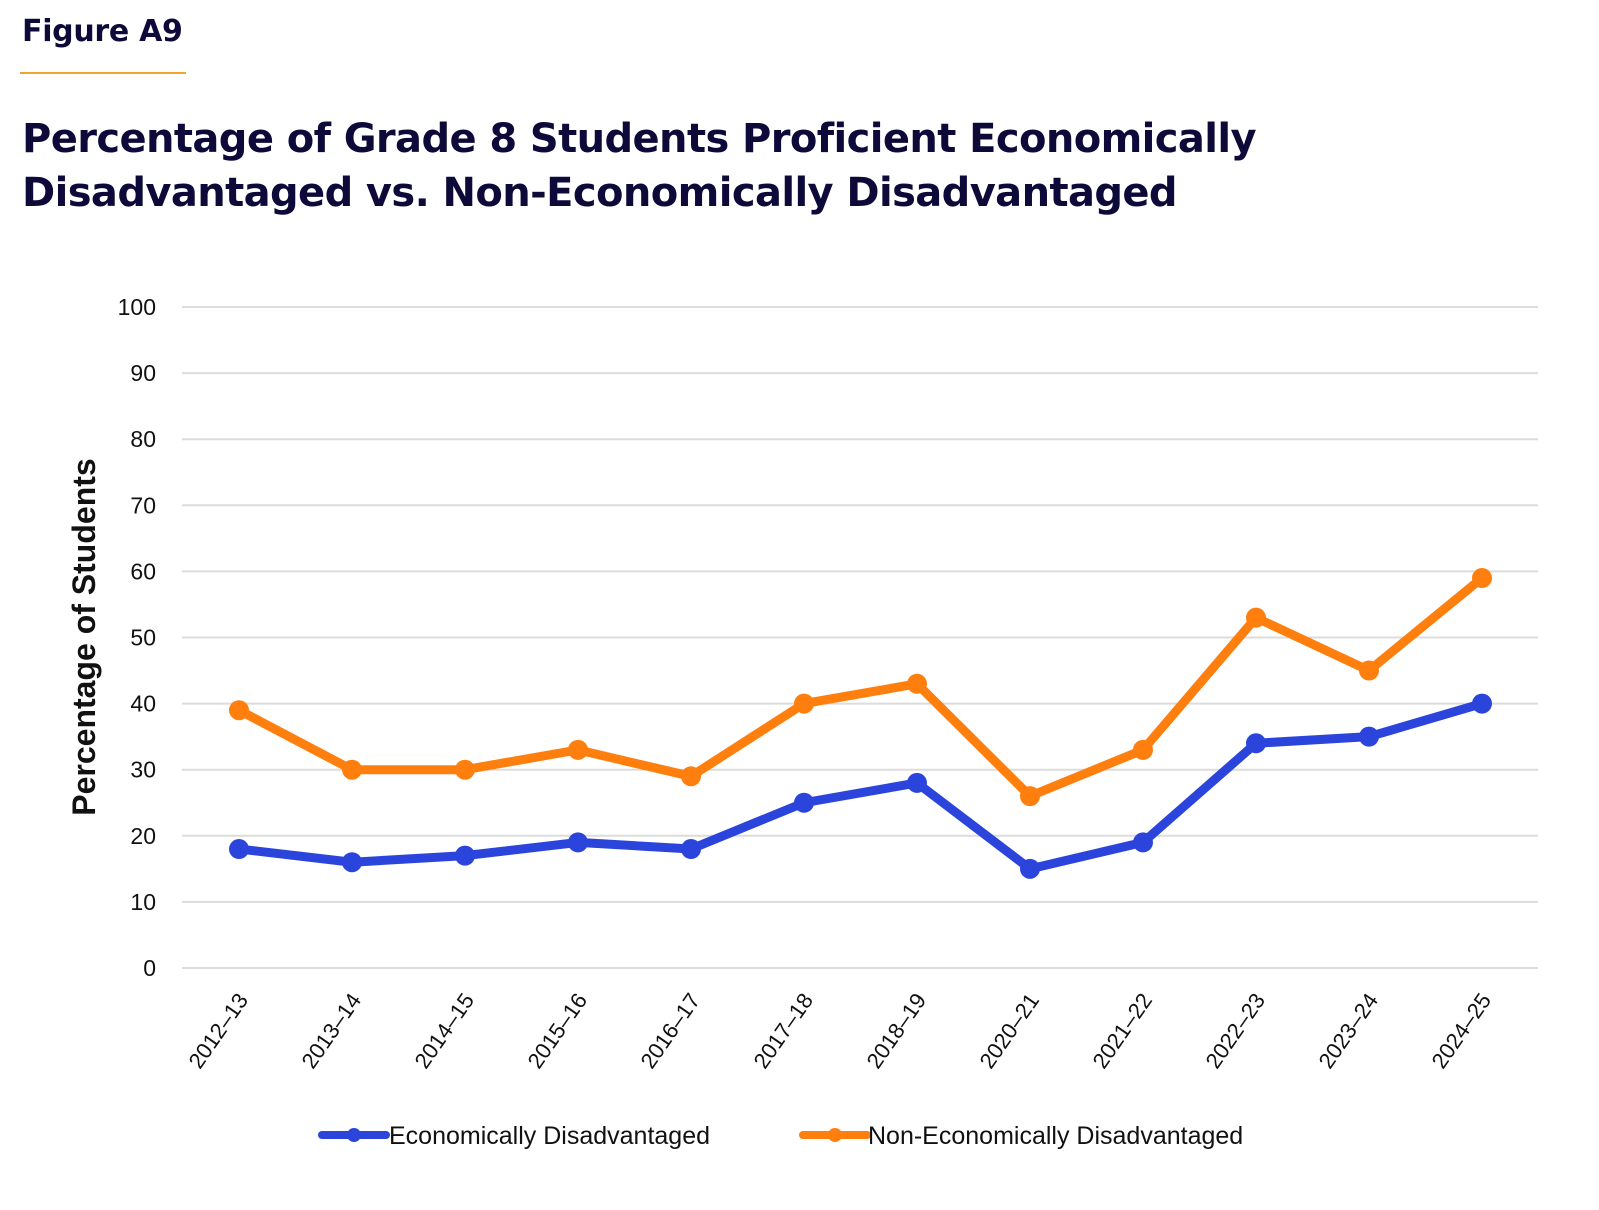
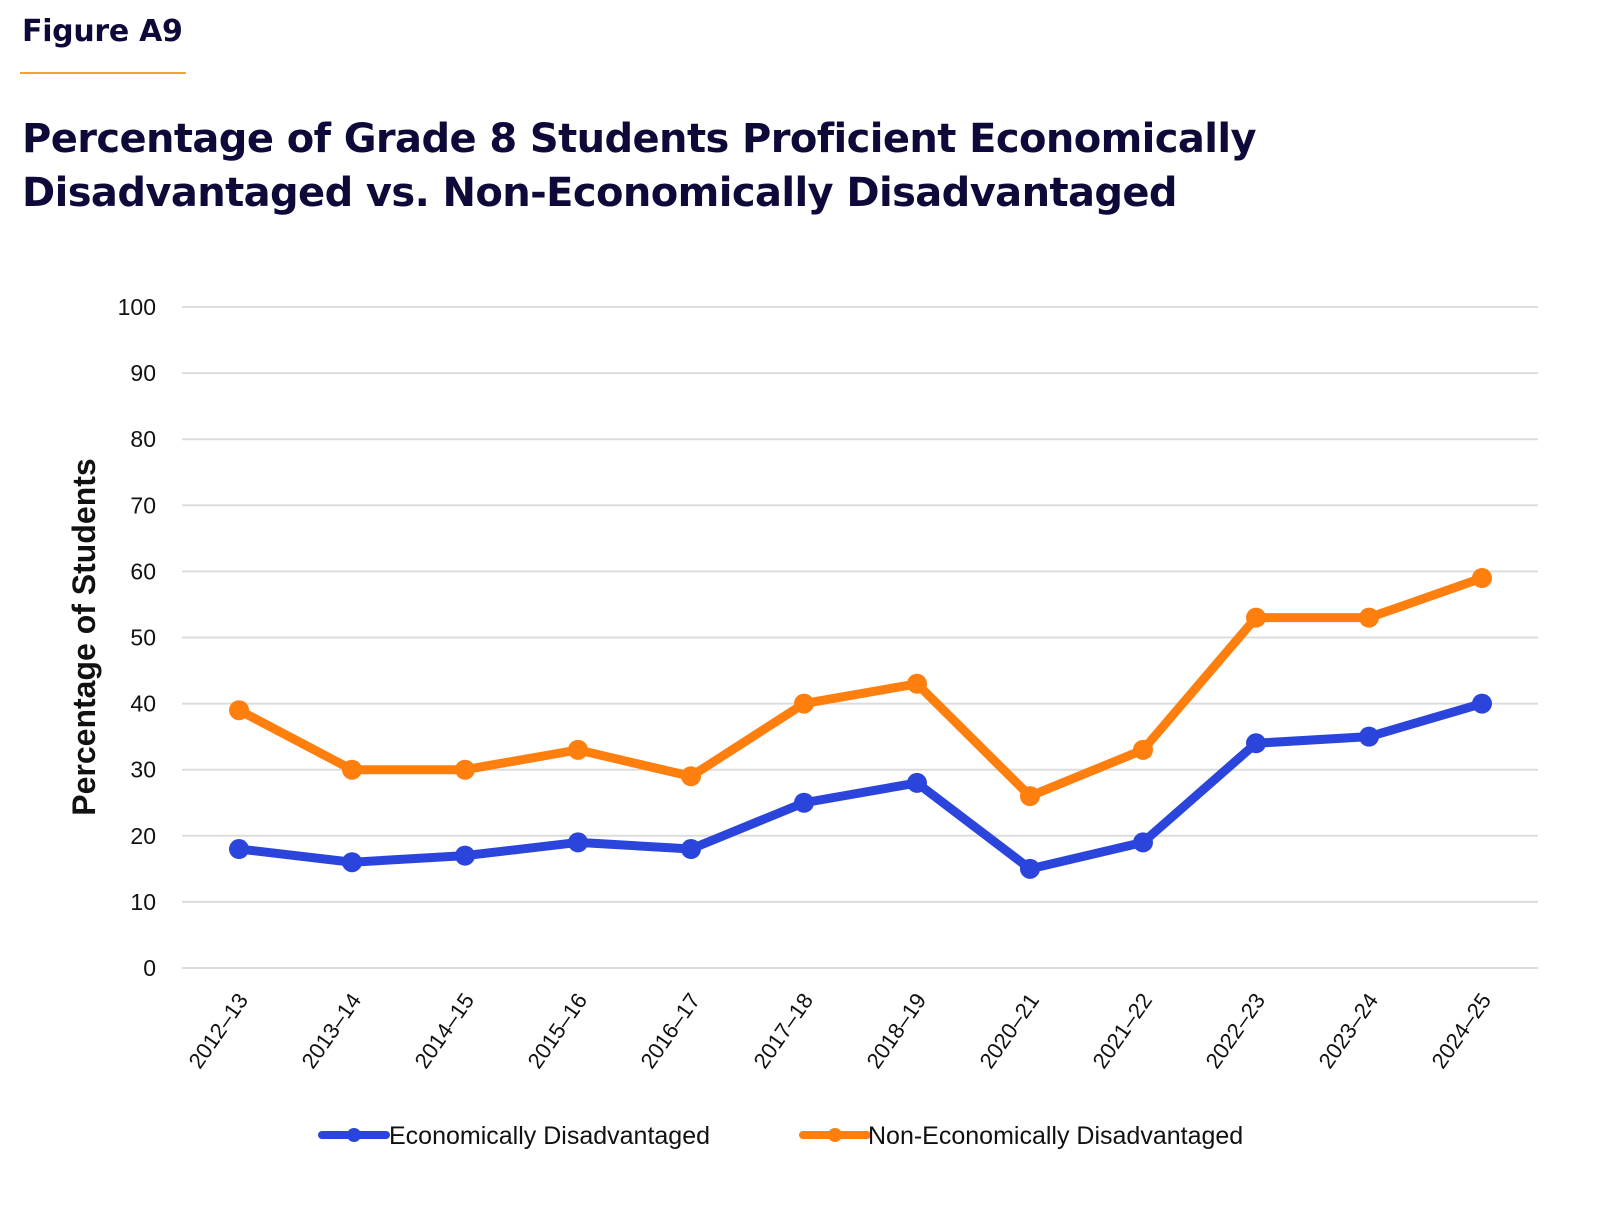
Non-Economically Disadvantaged/2023–24: 45 -> 53
